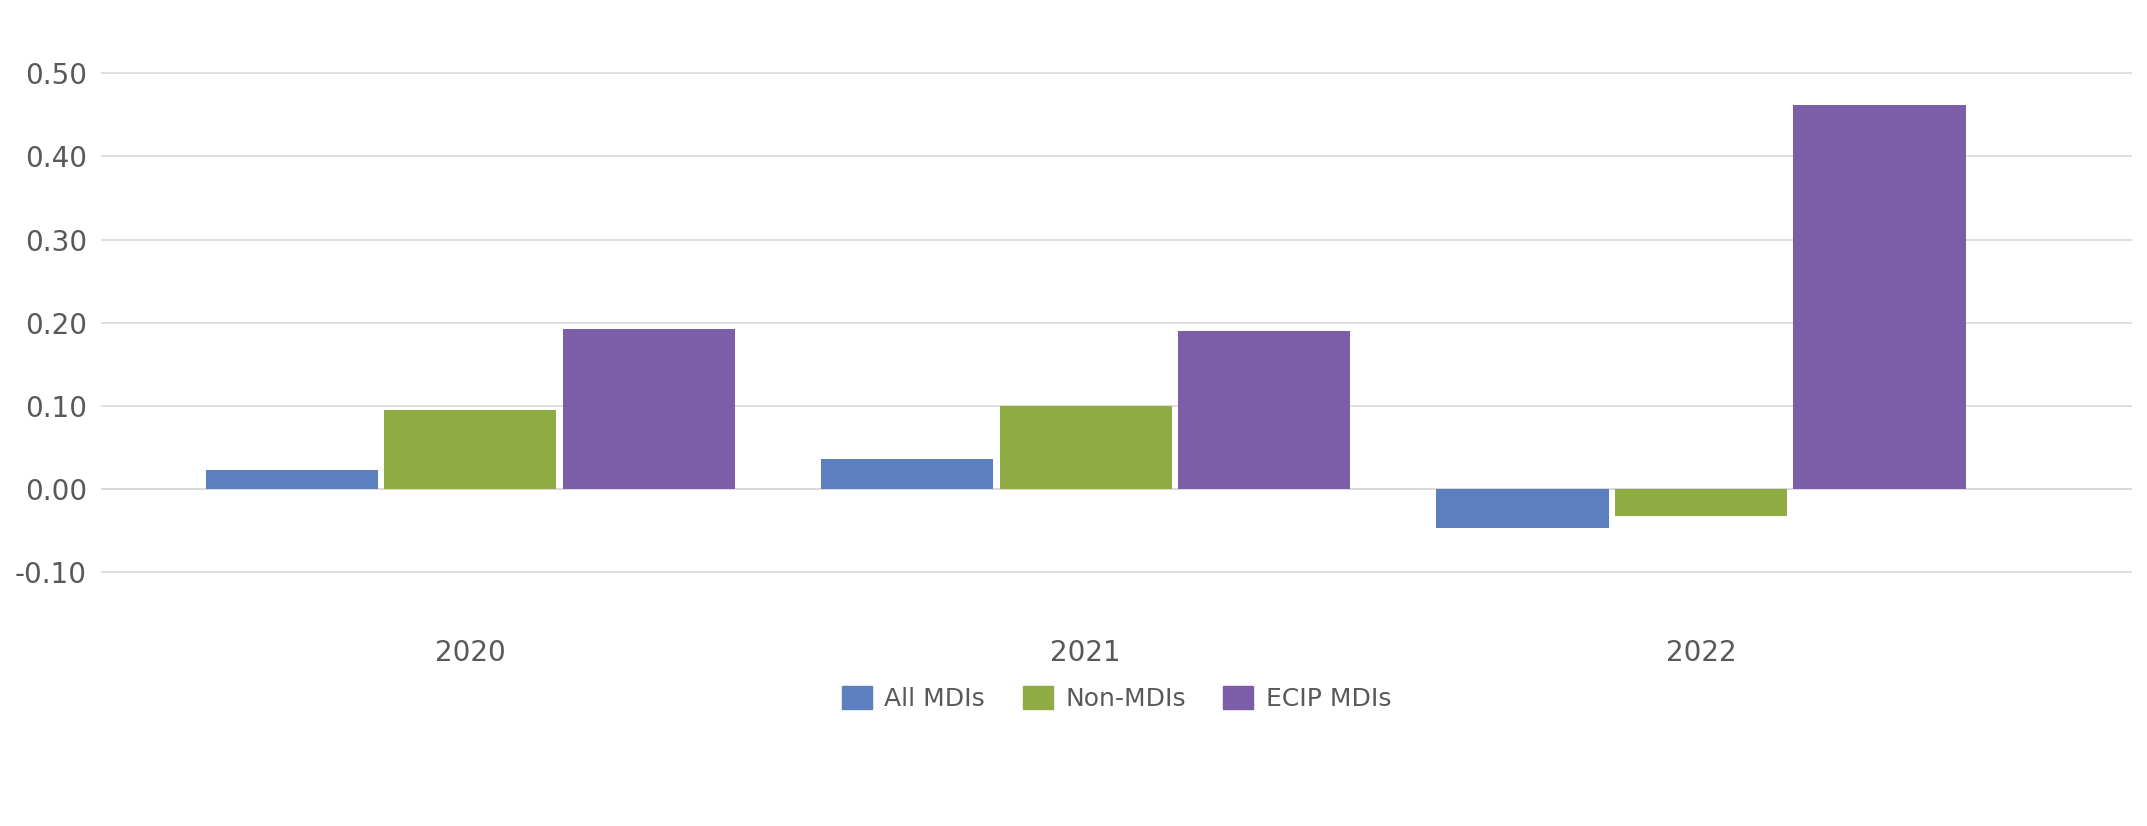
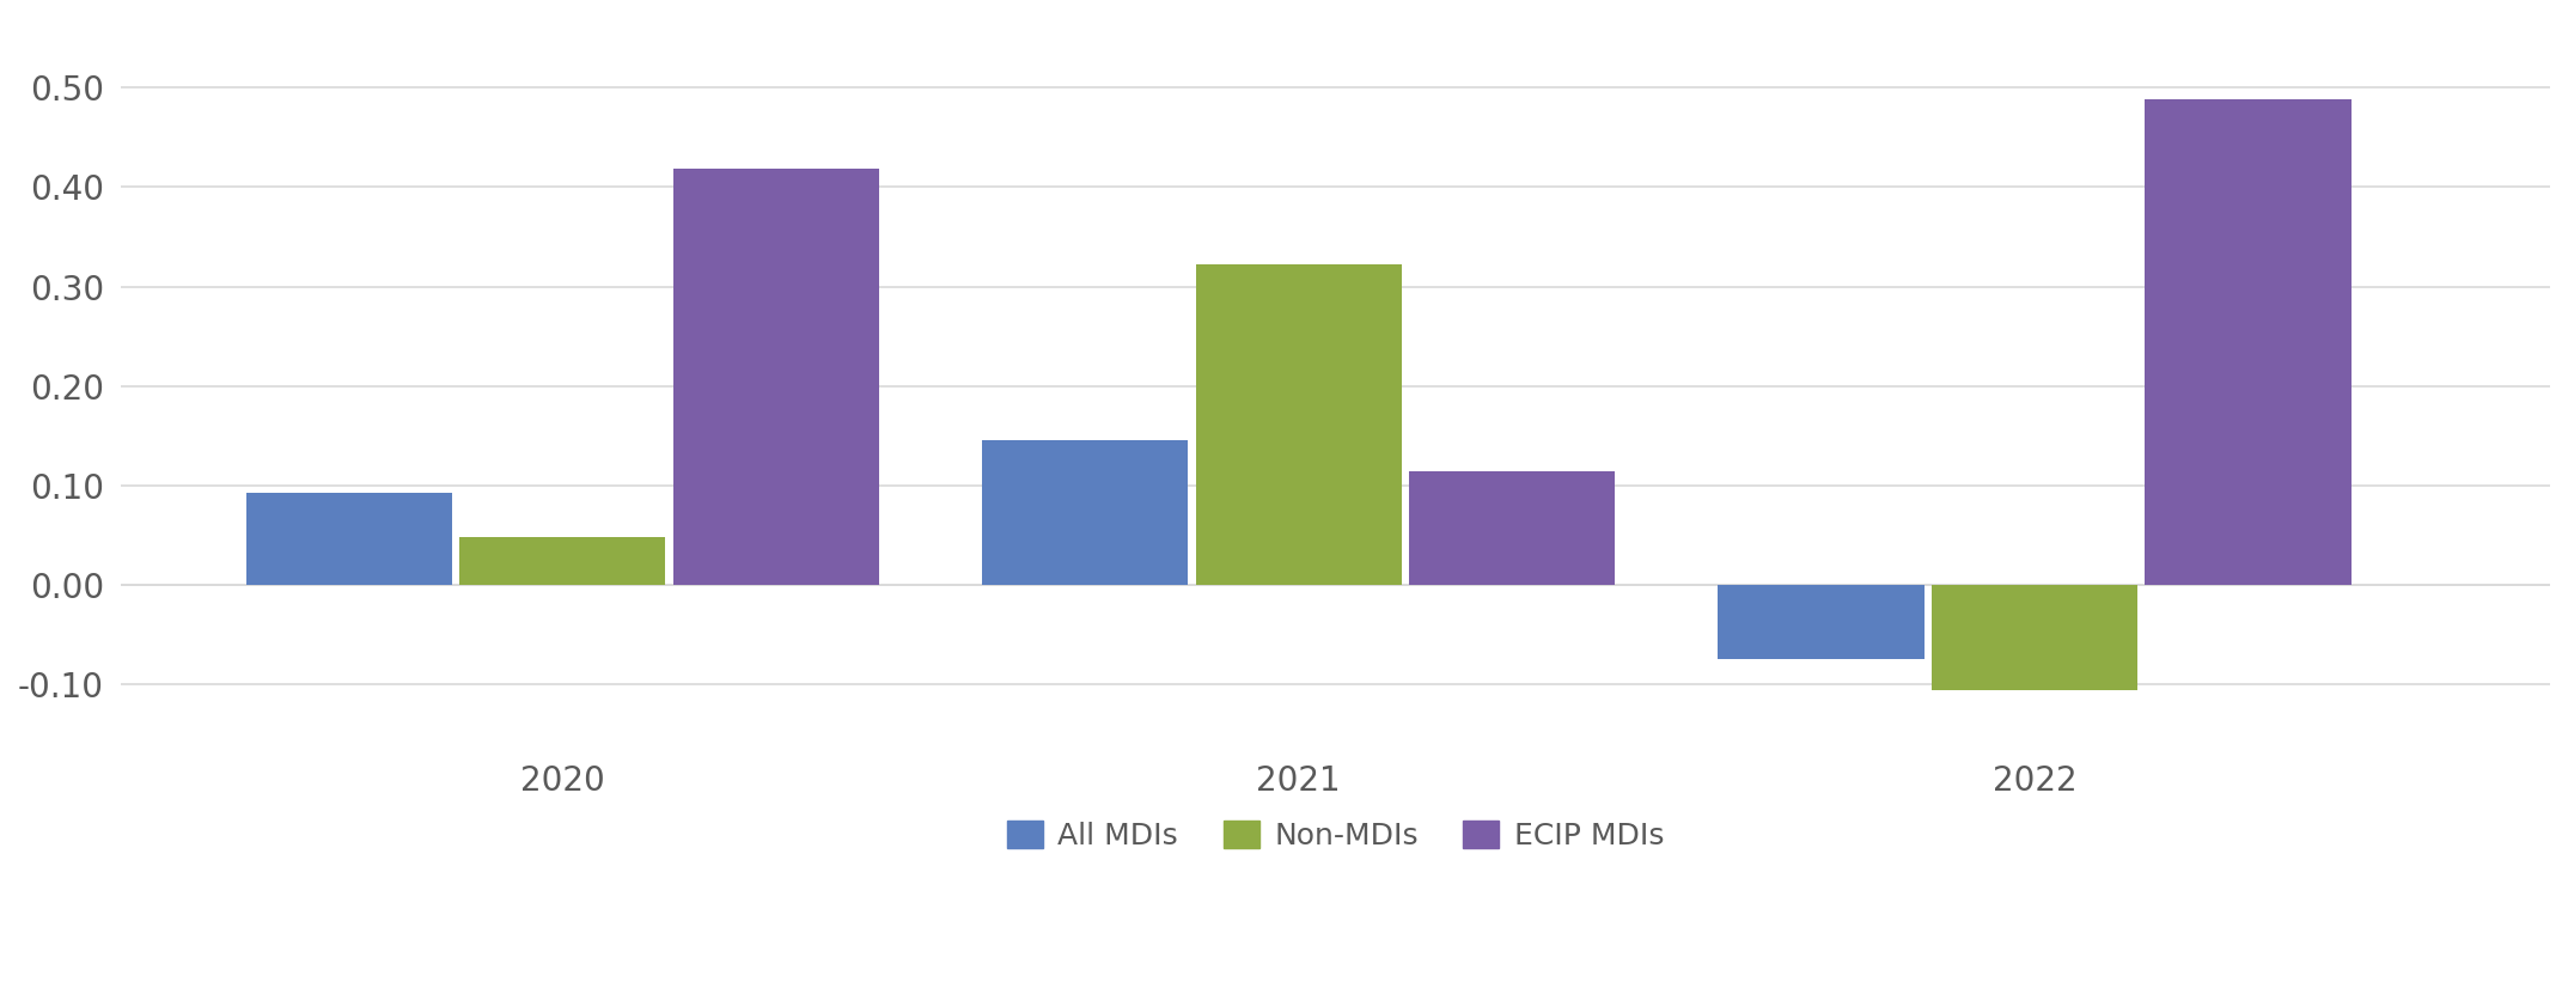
All MDIs/2020: 0.023 -> 0.092
Non-MDIs/2020: 0.095 -> 0.048
ECIP MDIs/2020: 0.192 -> 0.418
All MDIs/2021: 0.036 -> 0.146
Non-MDIs/2021: 0.100 -> 0.322
ECIP MDIs/2021: 0.190 -> 0.114
All MDIs/2022: -0.047 -> -0.074
Non-MDIs/2022: -0.032 -> -0.106
ECIP MDIs/2022: 0.462 -> 0.488
